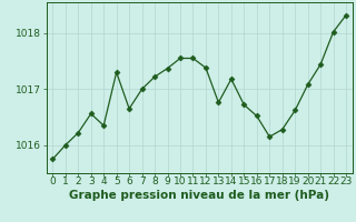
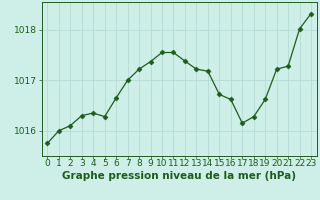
2: 1016.22 -> 1016.10
3: 1016.56 -> 1016.30
5: 1017.30 -> 1016.28
13: 1016.76 -> 1017.22
16: 1016.52 -> 1016.62
20: 1017.08 -> 1017.22
21: 1017.44 -> 1017.28
